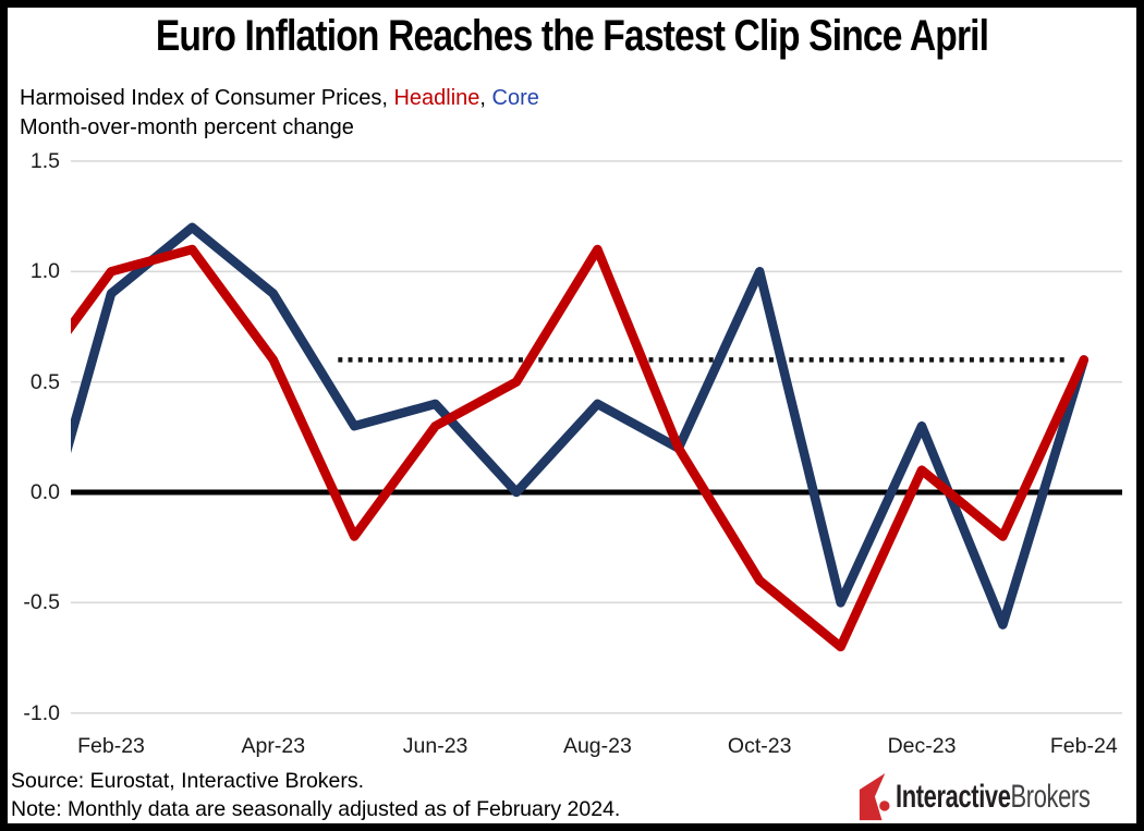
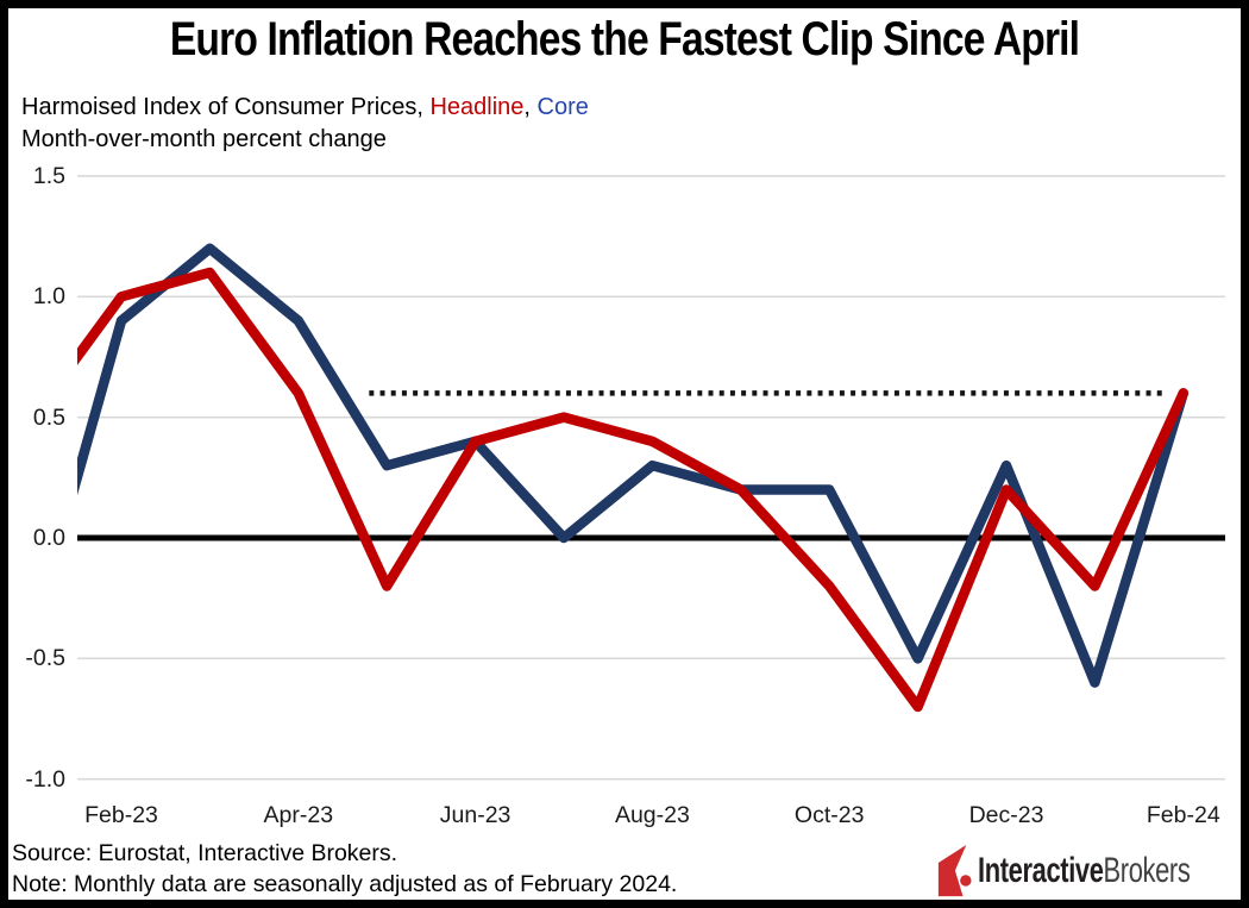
Headline/Jun-23: 0.3 -> 0.4
Headline/Aug-23: 1.1 -> 0.4
Core/Aug-23: 0.4 -> 0.3
Headline/Oct-23: -0.4 -> -0.2
Core/Oct-23: 1.0 -> 0.2
Headline/Dec-23: 0.1 -> 0.2
